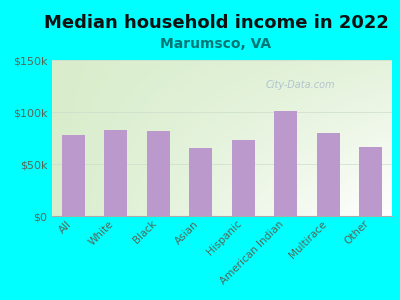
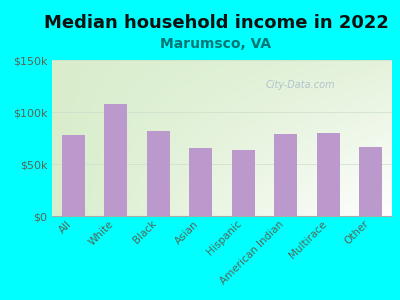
White: $83k -> $108k
Hispanic: $73k -> $63k
American Indian: $101k -> $79k
